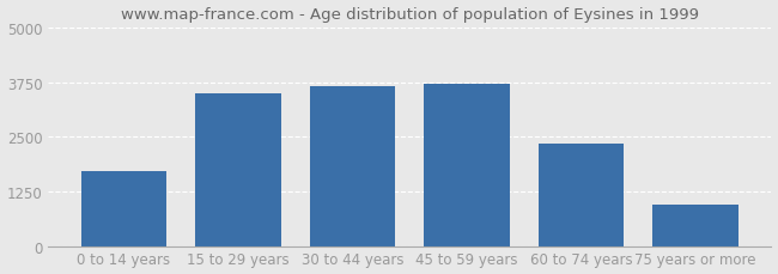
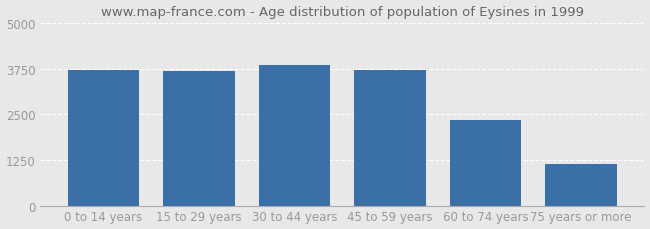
0 to 14 years: 1700 -> 3700
15 to 29 years: 3500 -> 3680
30 to 44 years: 3650 -> 3850
75 years or more: 950 -> 1150
